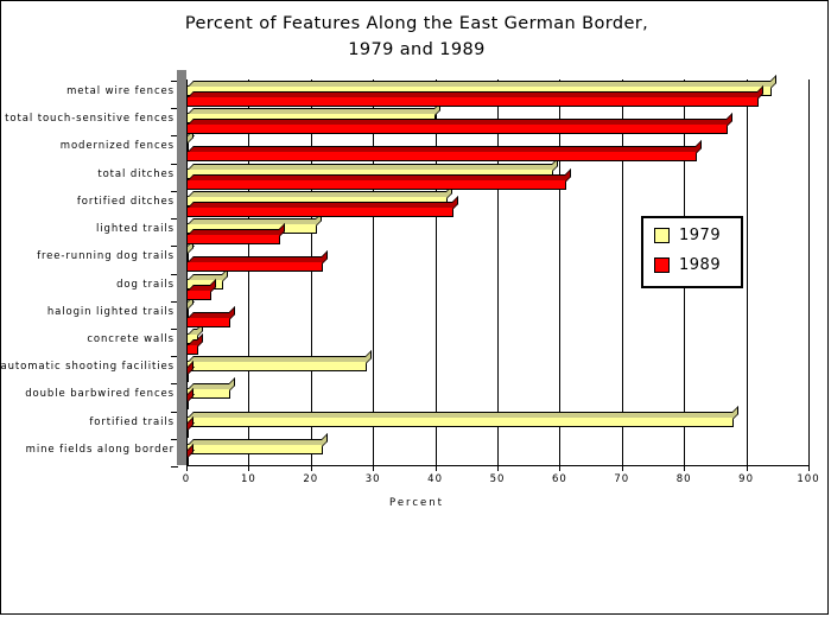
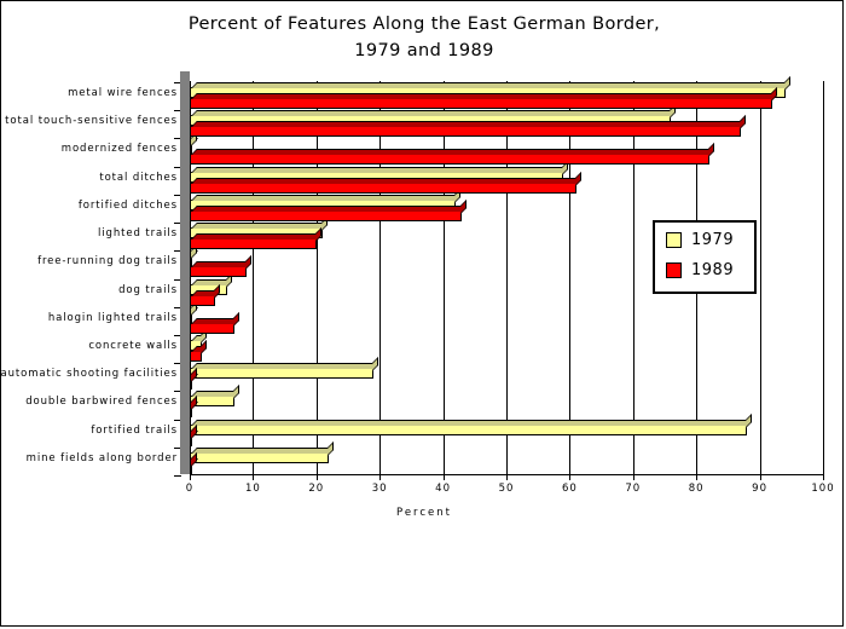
1979/total touch-sensitive fences: 40 -> 76
1989/lighted trails: 15 -> 20
1989/free-running dog trails: 22 -> 9
